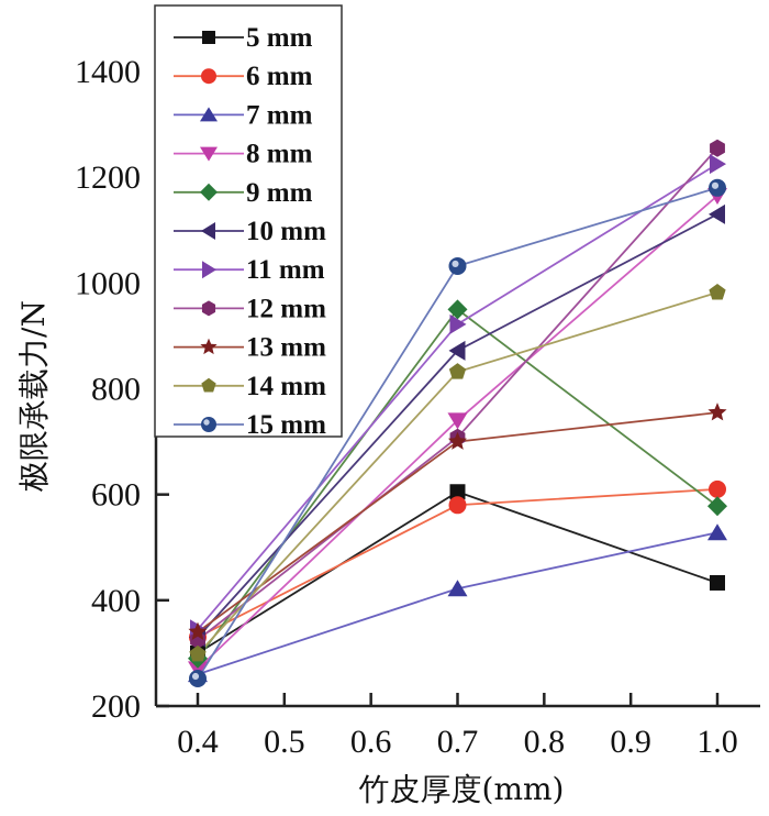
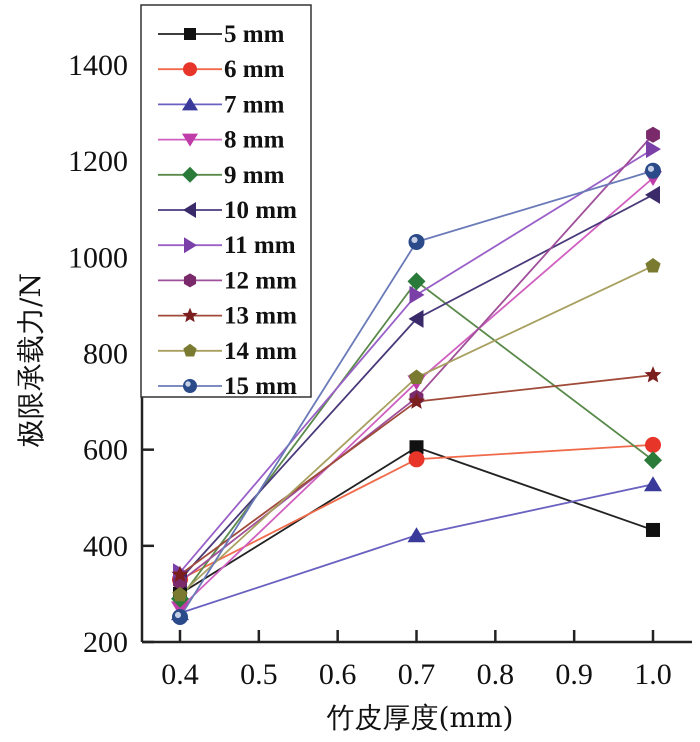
14 mm/0.7: 830 -> 750
